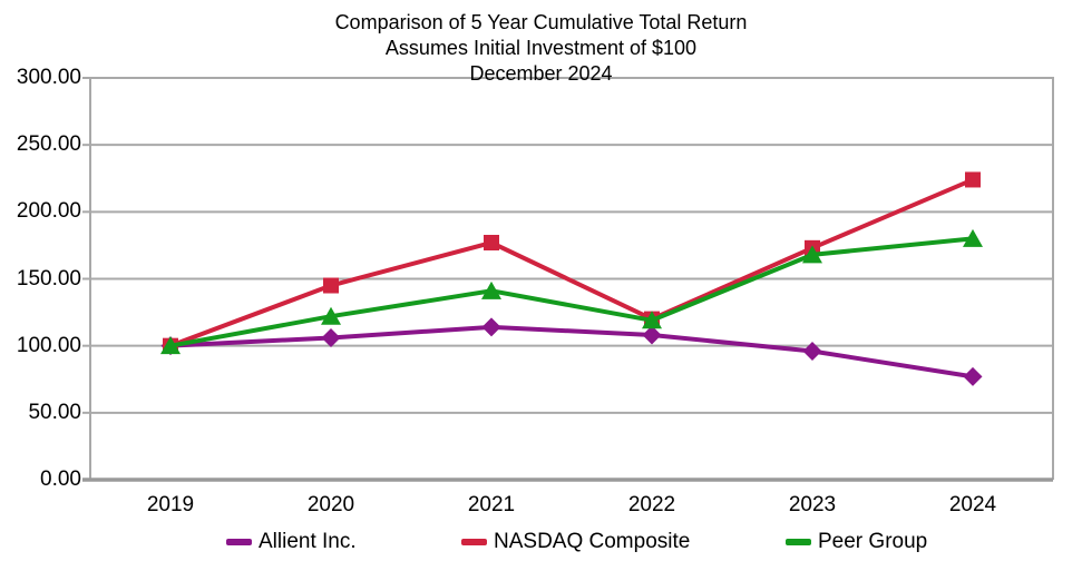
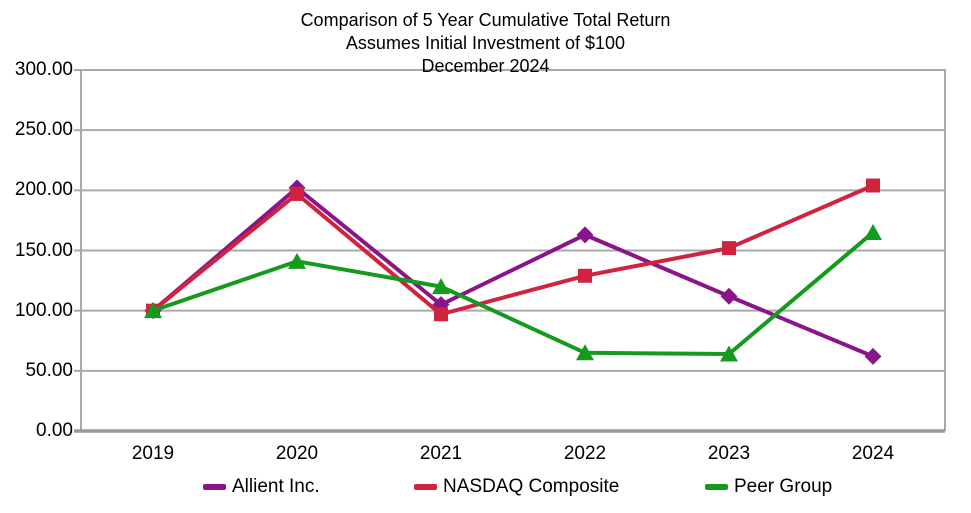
Allient Inc./2020: 106 -> 202
NASDAQ Composite/2020: 145 -> 197
Peer Group/2020: 122 -> 141
Allient Inc./2021: 114 -> 105
NASDAQ Composite/2021: 177 -> 97
Peer Group/2021: 141 -> 120
Allient Inc./2022: 108 -> 163
NASDAQ Composite/2022: 120 -> 129
Peer Group/2022: 119 -> 65
Allient Inc./2023: 96 -> 112
NASDAQ Composite/2023: 173 -> 152
Peer Group/2023: 168 -> 64
Allient Inc./2024: 77 -> 62
NASDAQ Composite/2024: 224 -> 204
Peer Group/2024: 180 -> 165
